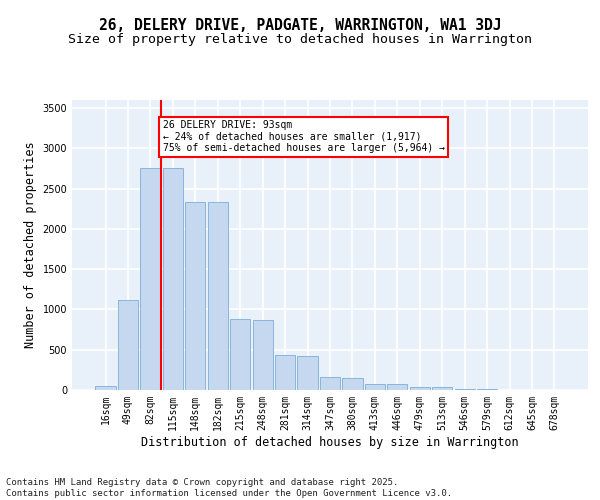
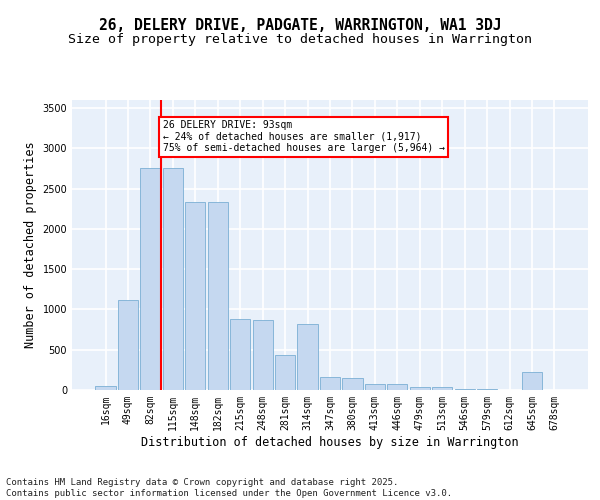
314sqm: 420 -> 820
645sqm: 0 -> 220
